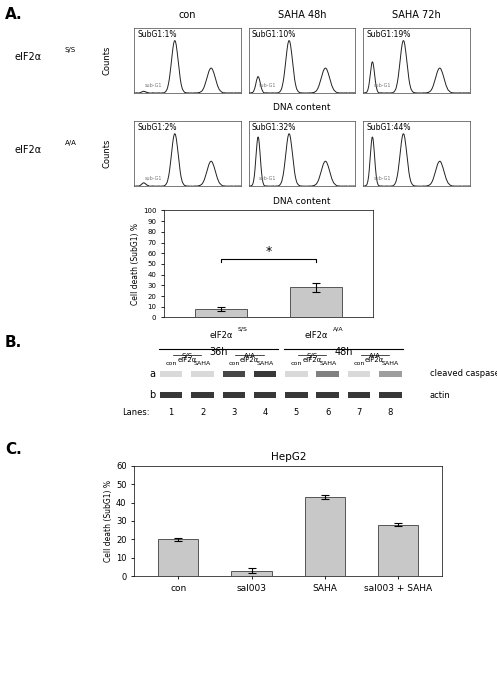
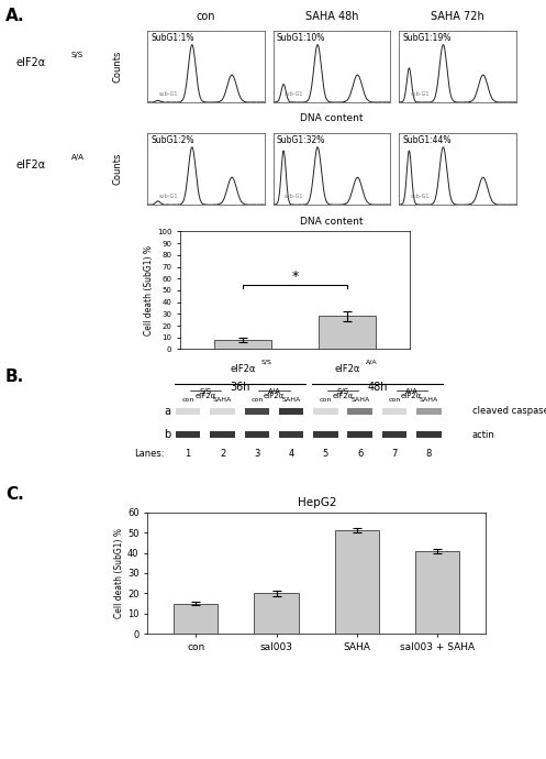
HepG2/con: 20 -> 15
HepG2/sal003: 3 -> 20
HepG2/SAHA: 43 -> 51
HepG2/sal003 + SAHA: 28 -> 41
